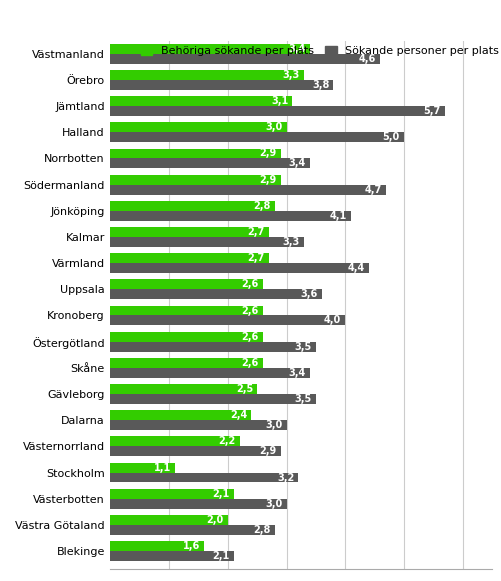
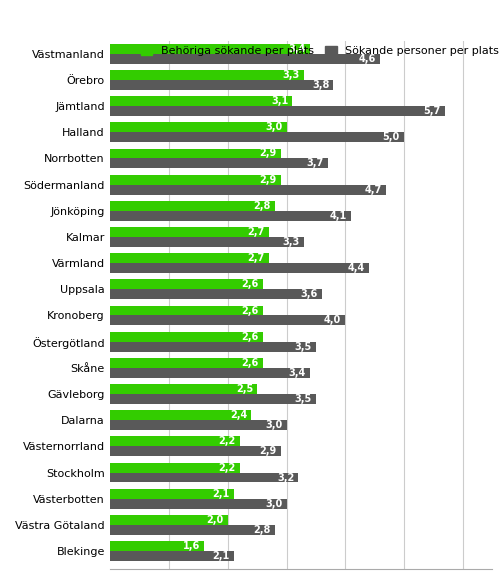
Sökande personer per plats/Norrbotten: 3,4 -> 3,7
Behöriga sökande per plats/Stockholm: 1,1 -> 2,2
